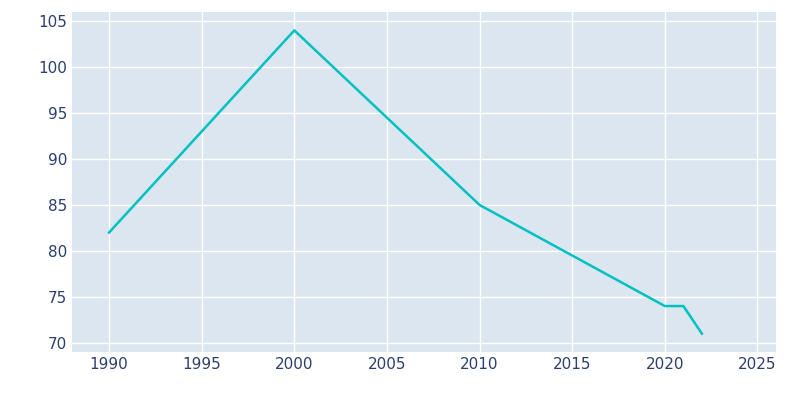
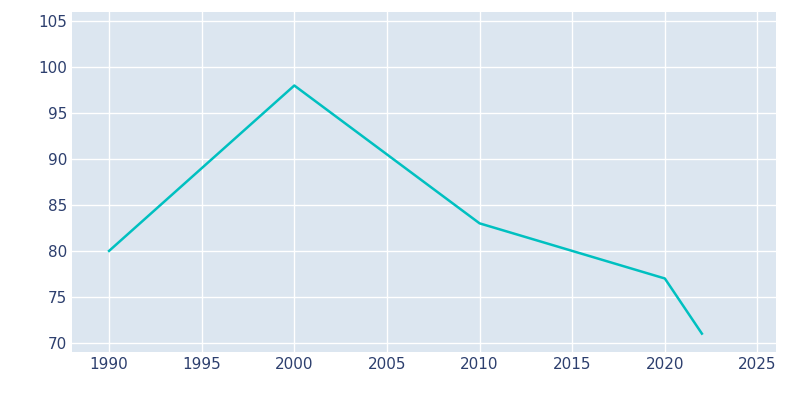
1990: 82 -> 80
2000: 104 -> 98
2010: 85 -> 83
2020: 74 -> 77
